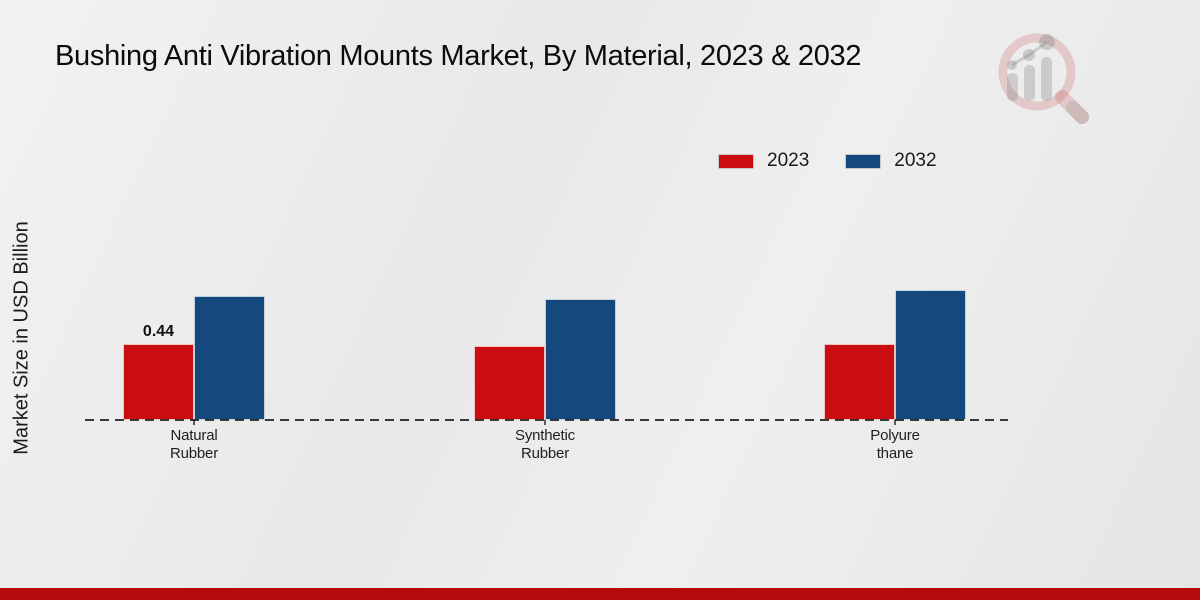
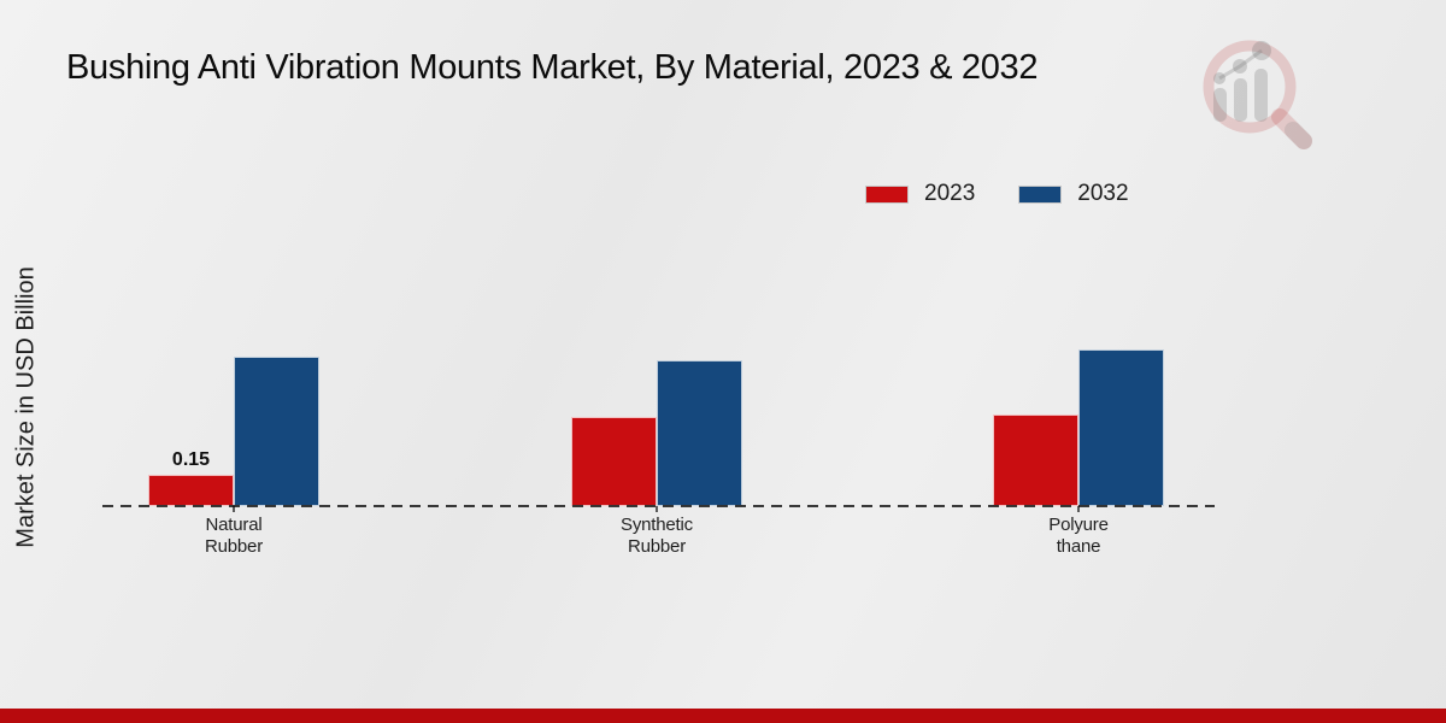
2023/Natural Rubber: 0.44 -> 0.15
